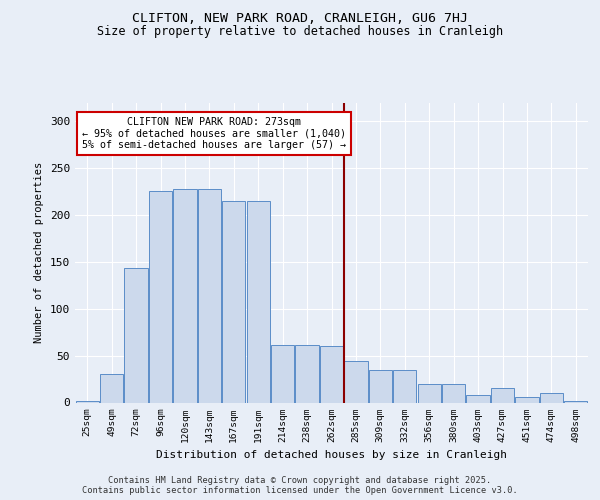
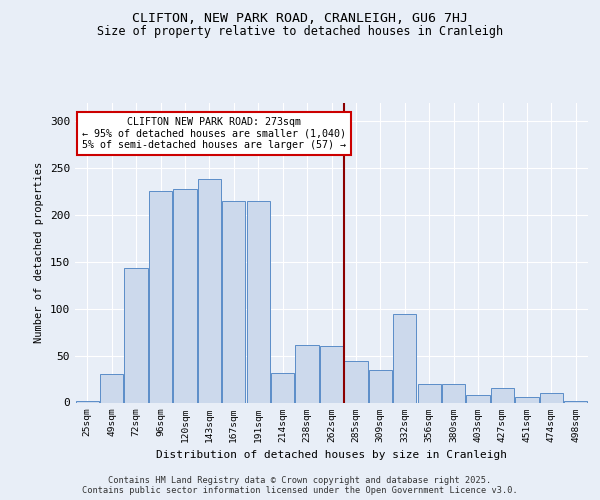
143sqm: 228 -> 238
214sqm: 61 -> 32
332sqm: 35 -> 94
